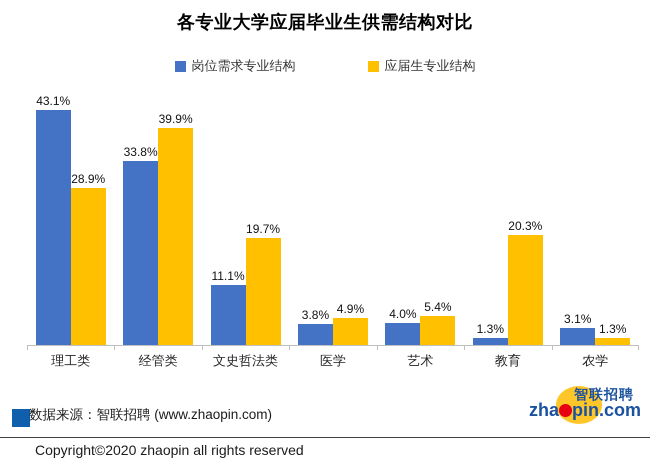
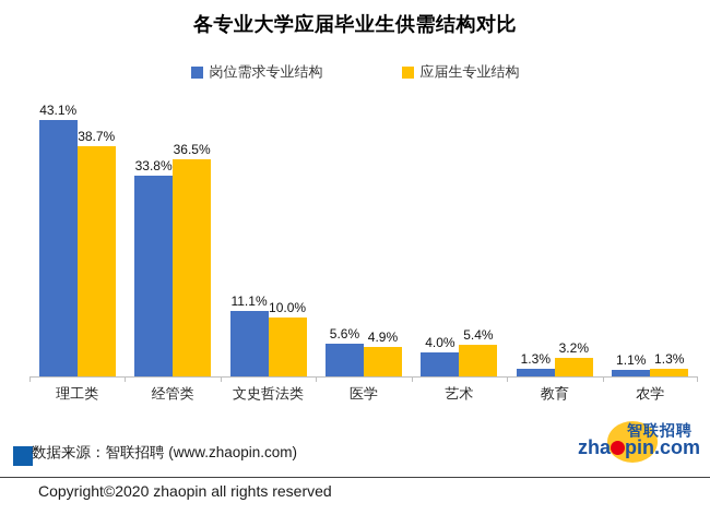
应届生专业结构/理工类: 28.9% -> 38.7%
应届生专业结构/经管类: 39.9% -> 36.5%
应届生专业结构/文史哲法类: 19.7% -> 10.0%
岗位需求专业结构/医学: 3.8% -> 5.6%
应届生专业结构/教育: 20.3% -> 3.2%
岗位需求专业结构/农学: 3.1% -> 1.1%
